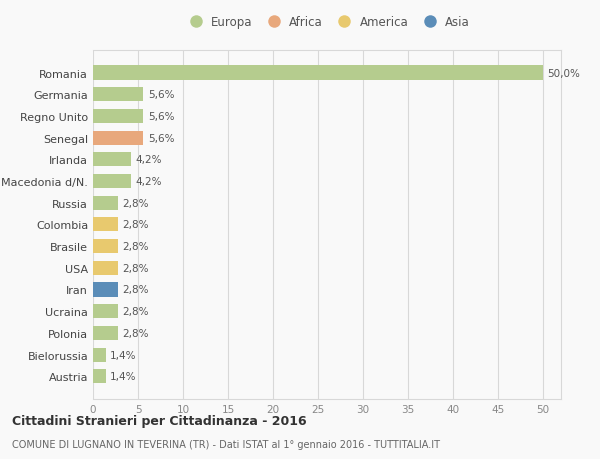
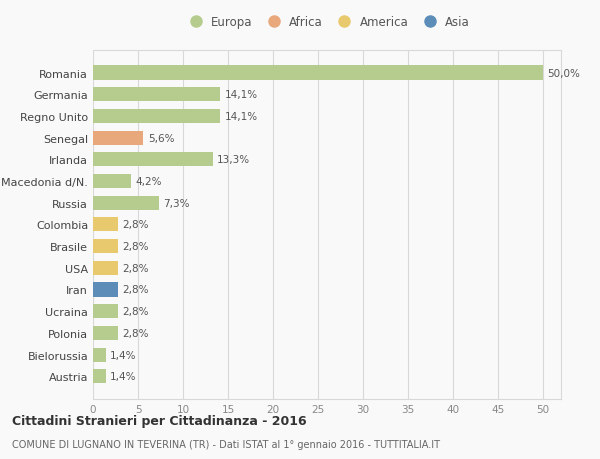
Germania: 5,6% -> 14,1%
Regno Unito: 5,6% -> 14,1%
Irlanda: 4,2% -> 13,3%
Russia: 2,8% -> 7,3%
